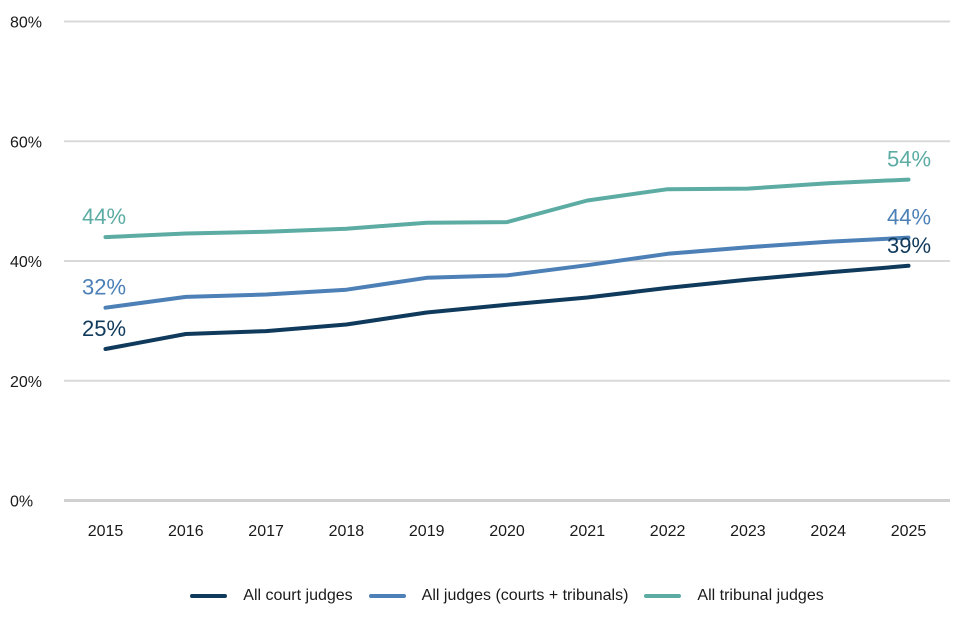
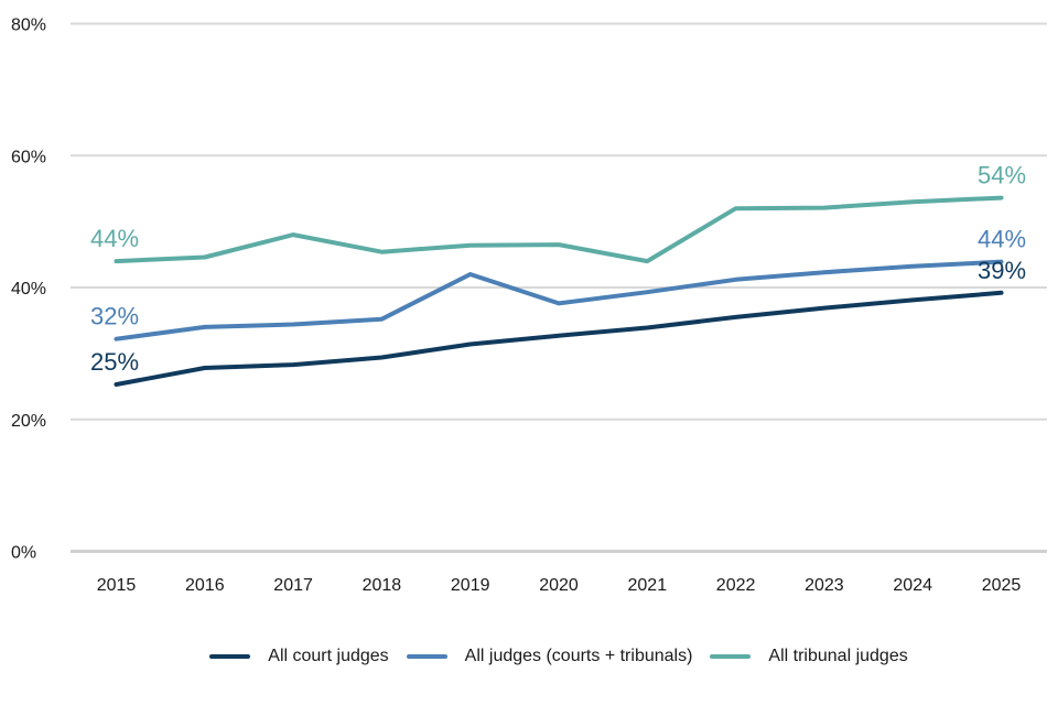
All tribunal judges/2017: 45% -> 48%
All judges (courts + tribunals)/2019: 37% -> 42%
All tribunal judges/2021: 50% -> 44%
